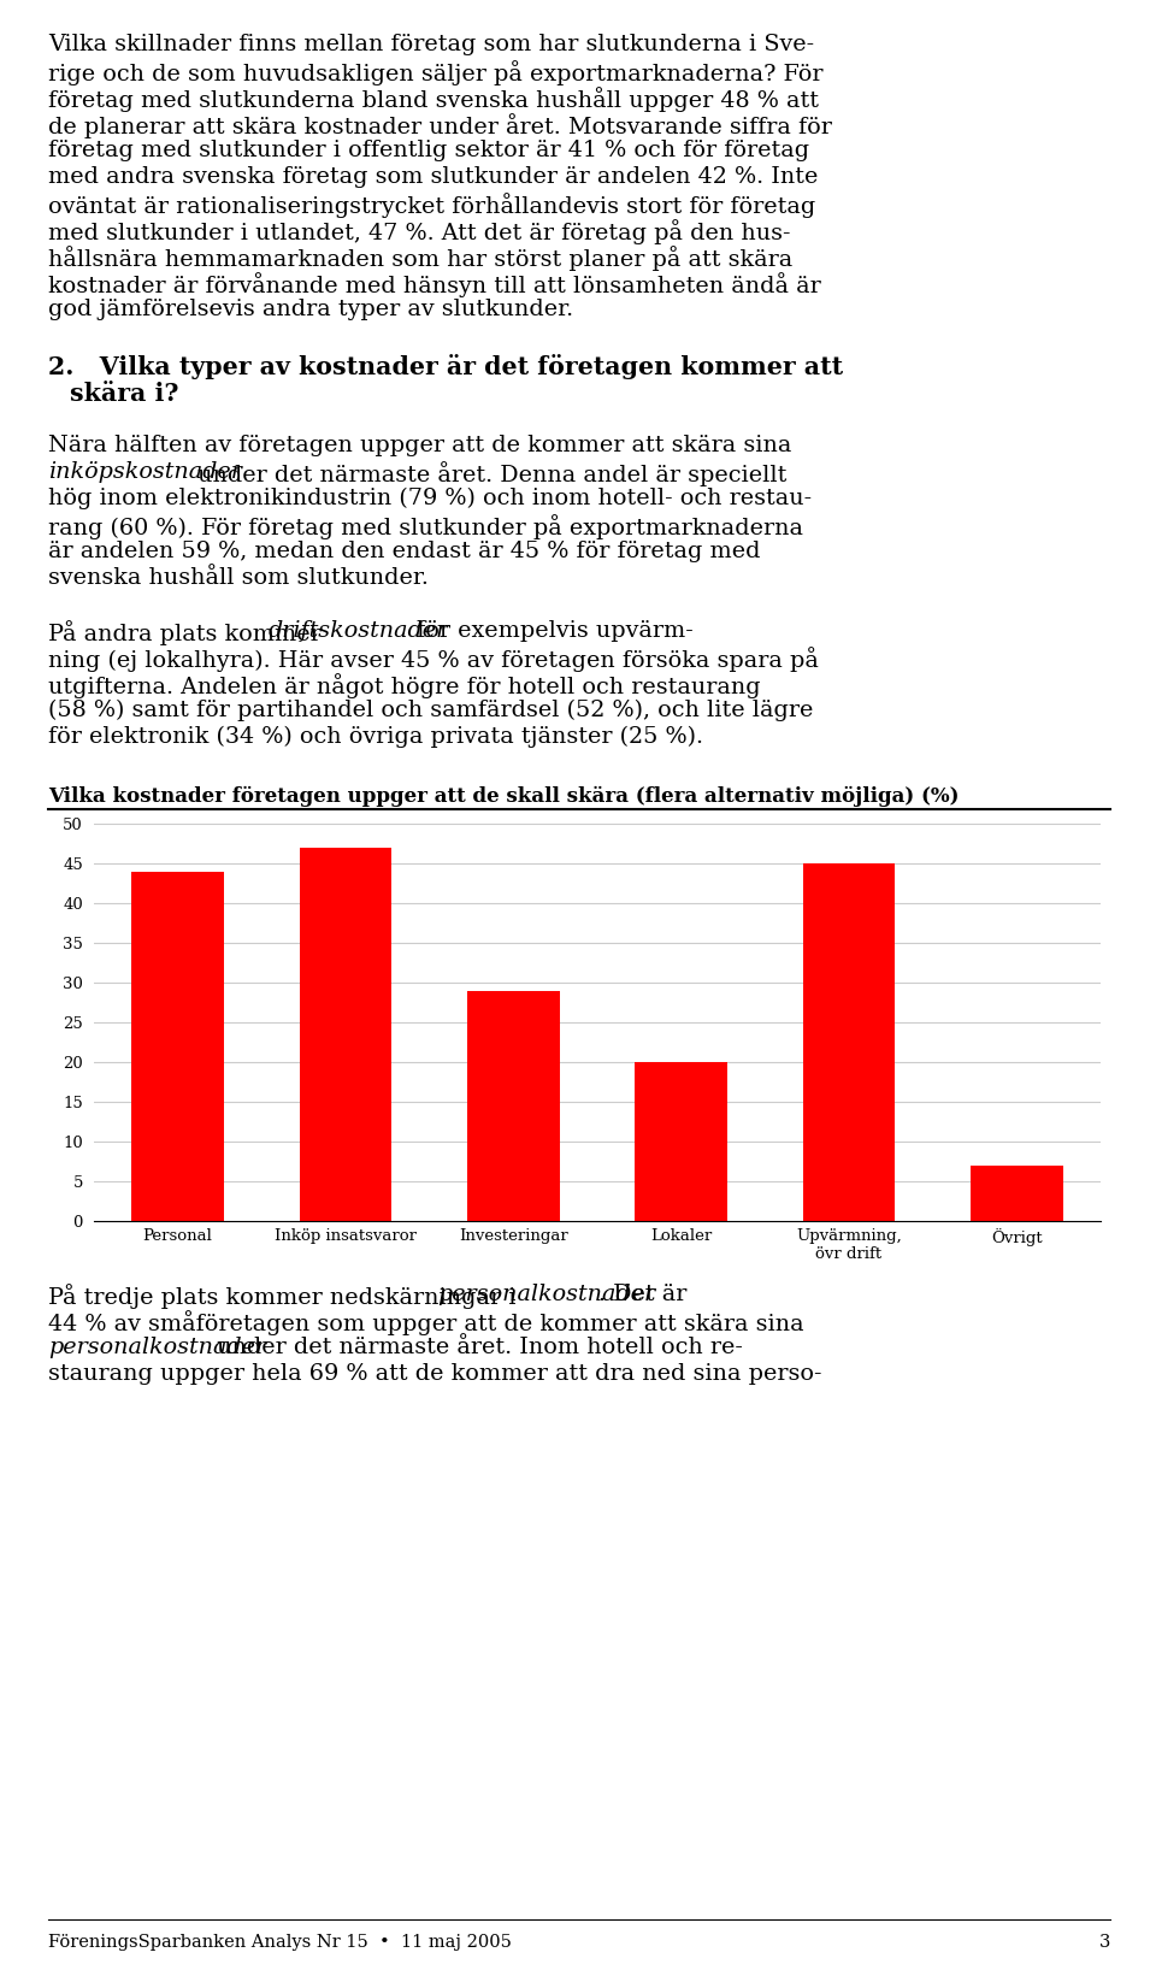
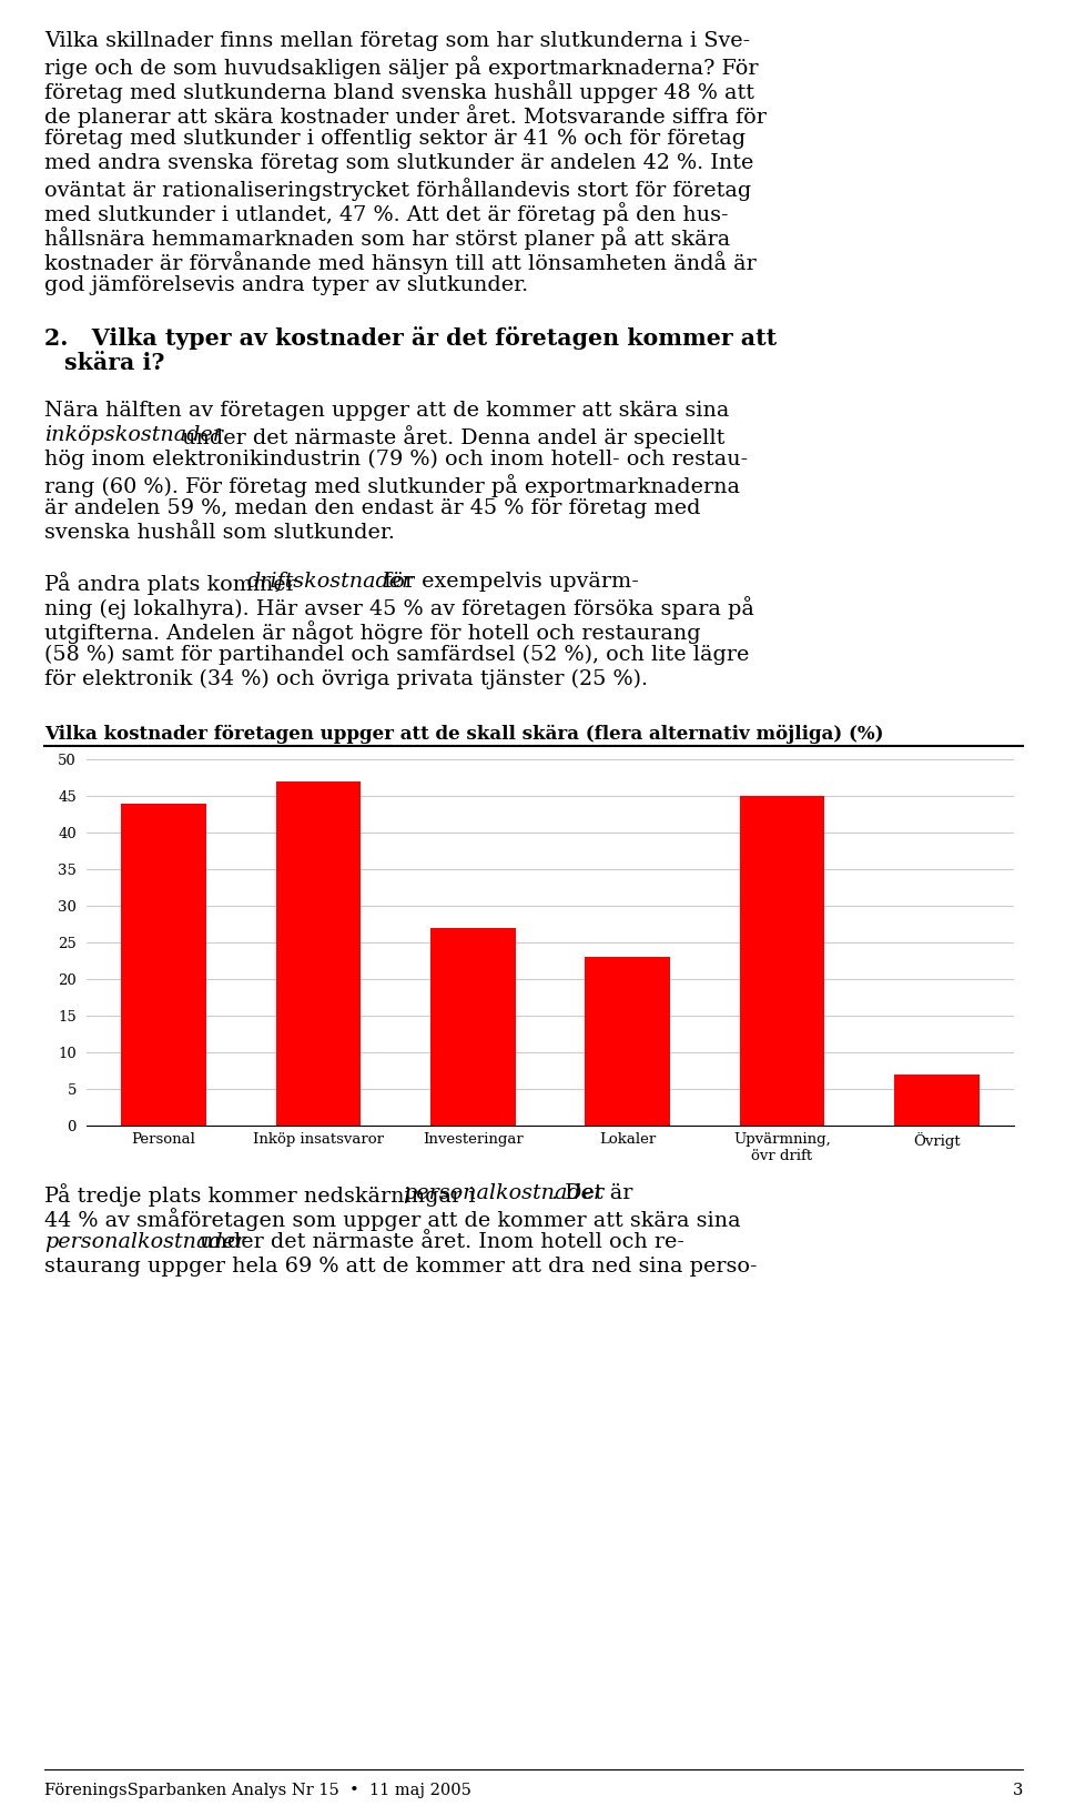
Investeringar: 29 -> 27
Lokaler: 20 -> 23
